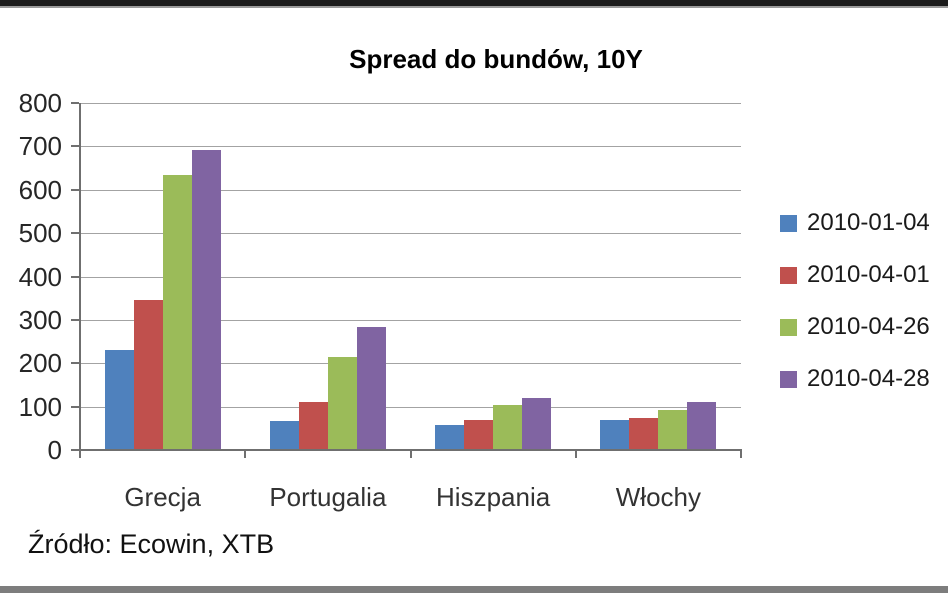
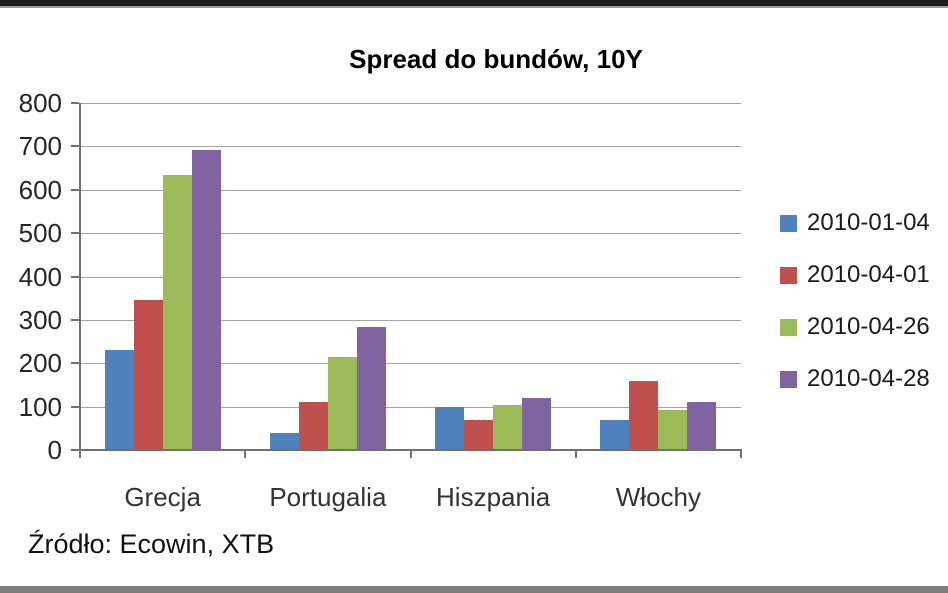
2010-01-04/Portugalia: 70 -> 40
2010-01-04/Hiszpania: 60 -> 100
2010-04-01/Włochy: 70 -> 160
